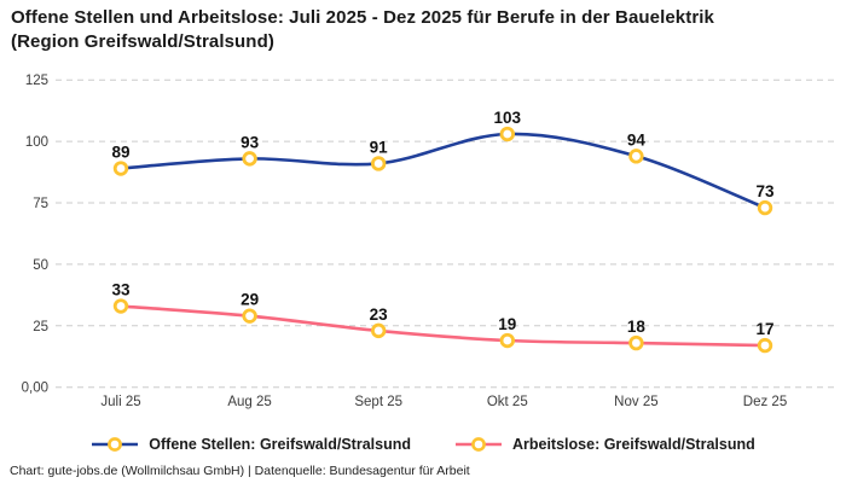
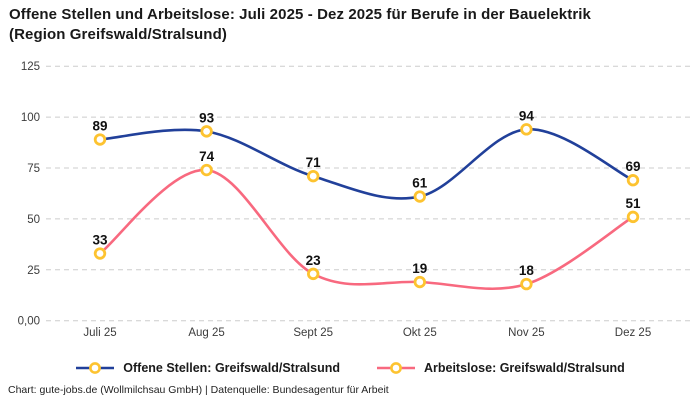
Arbeitslose: Greifswald/Stralsund/Aug 25: 29 -> 74
Offene Stellen: Greifswald/Stralsund/Sept 25: 91 -> 71
Offene Stellen: Greifswald/Stralsund/Okt 25: 103 -> 61
Offene Stellen: Greifswald/Stralsund/Dez 25: 73 -> 69
Arbeitslose: Greifswald/Stralsund/Dez 25: 17 -> 51
